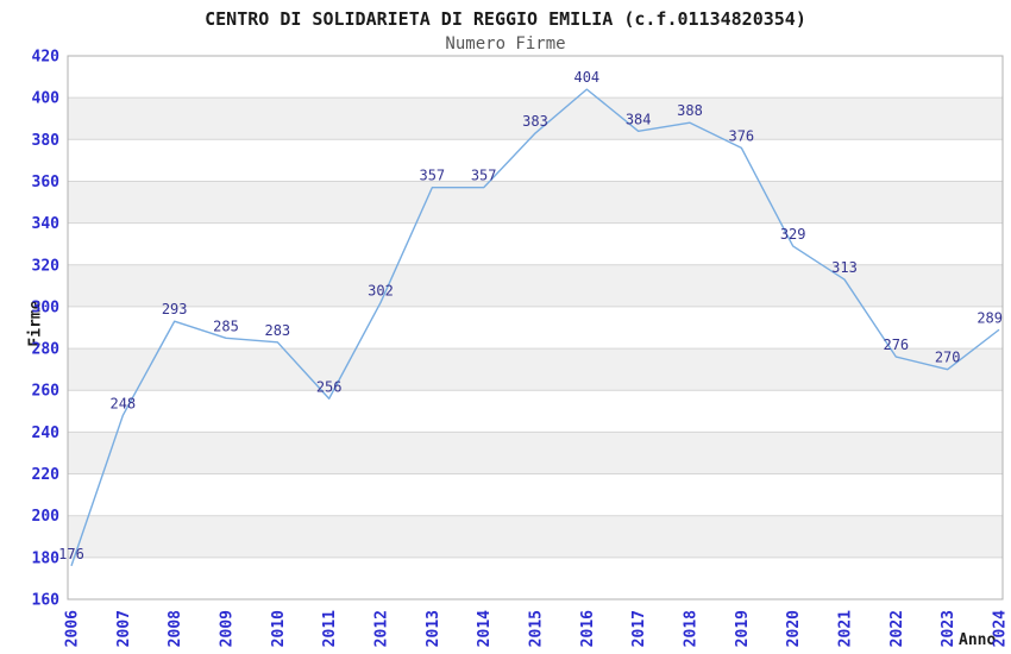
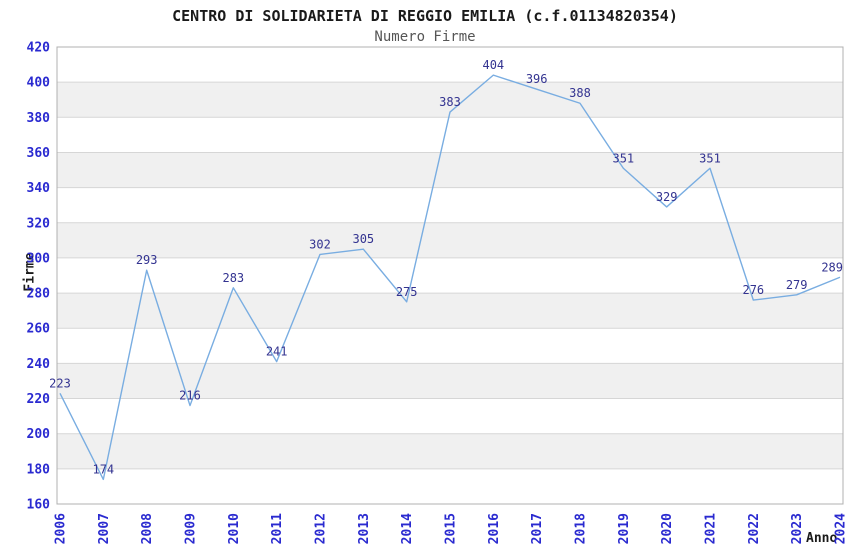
2006: 176 -> 223
2007: 248 -> 174
2009: 285 -> 216
2011: 256 -> 241
2013: 357 -> 305
2014: 357 -> 275
2017: 384 -> 396
2019: 376 -> 351
2021: 313 -> 351
2023: 270 -> 279
